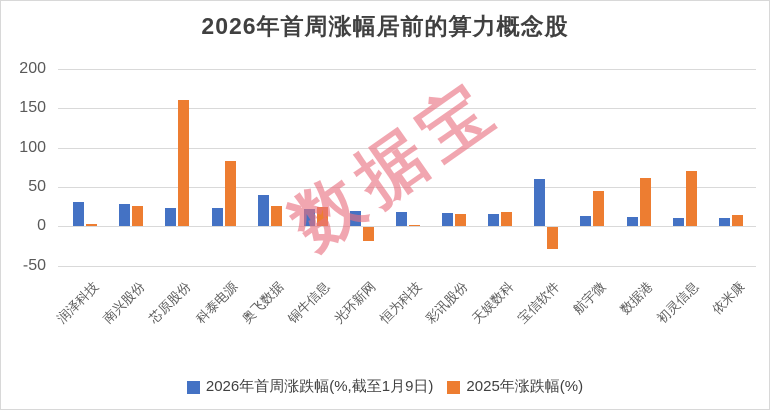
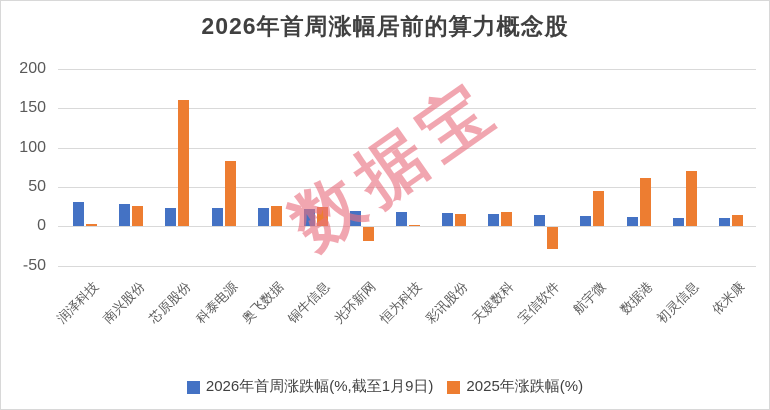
2026年首周涨跌幅(%,截至1月9日)/奥飞数据: 40 -> 20
2026年首周涨跌幅(%,截至1月9日)/宝信软件: 60 -> 10
